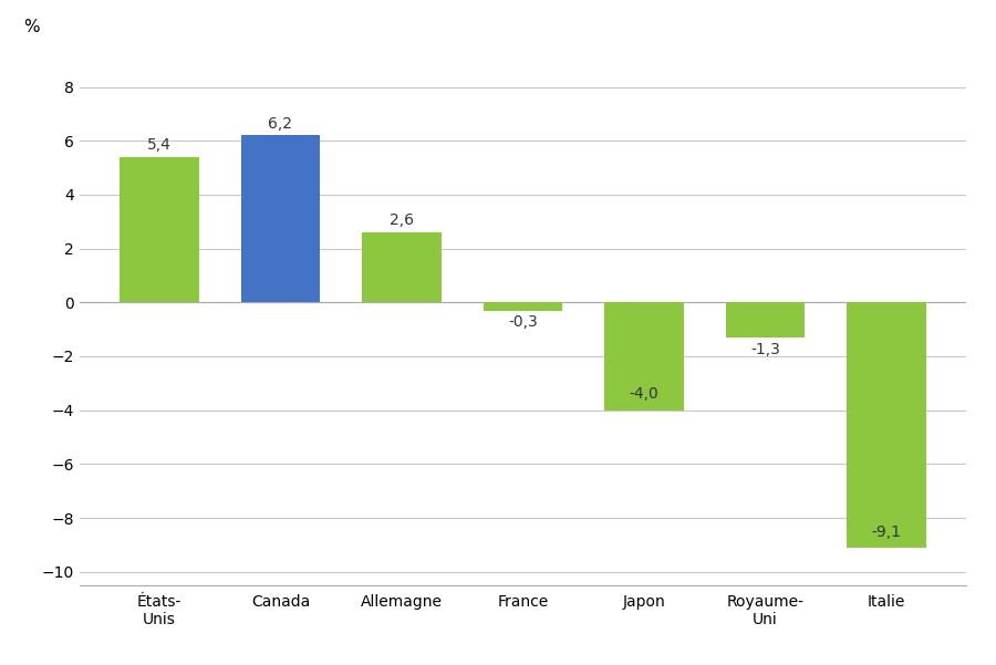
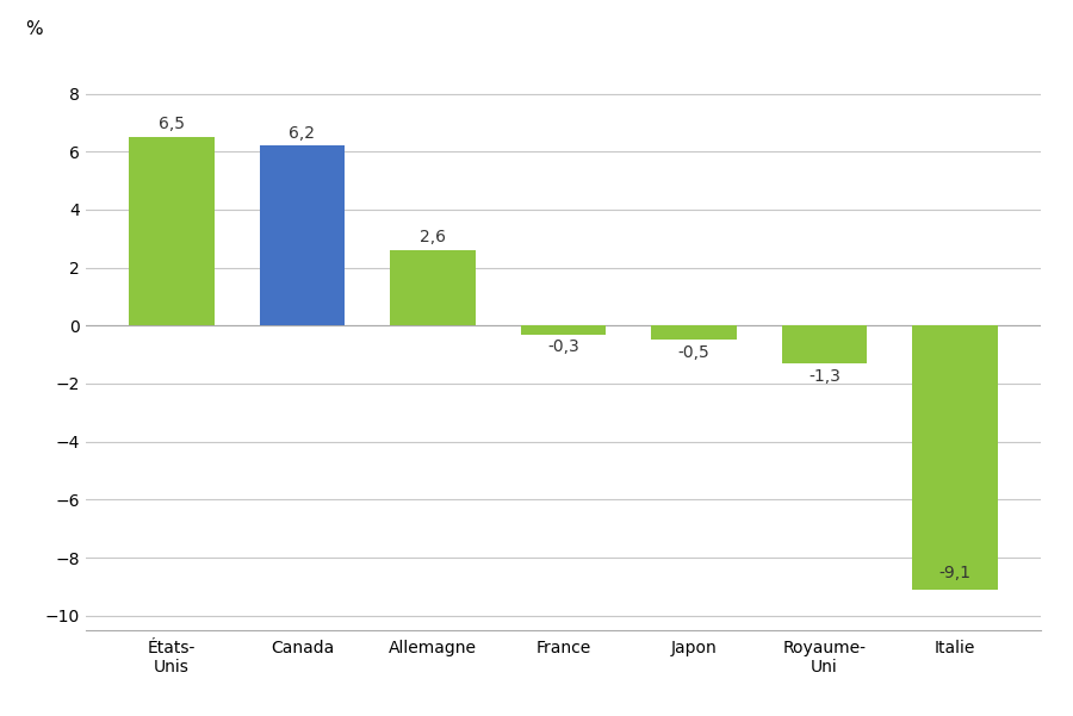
États- Unis: 5,4 -> 6,5
Japon: -4,0 -> -0,5
